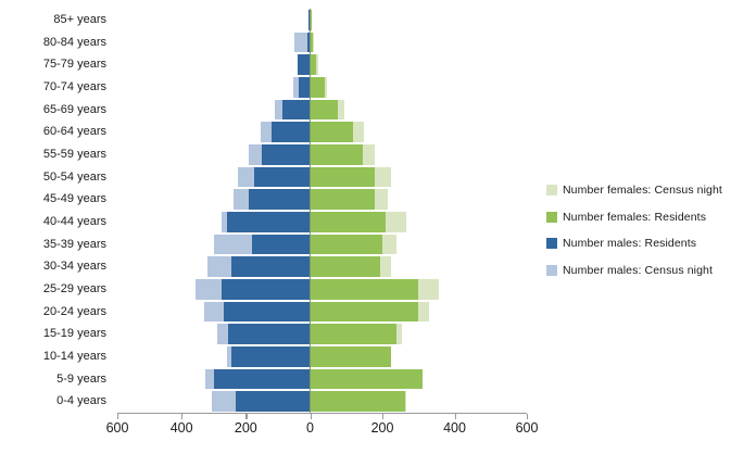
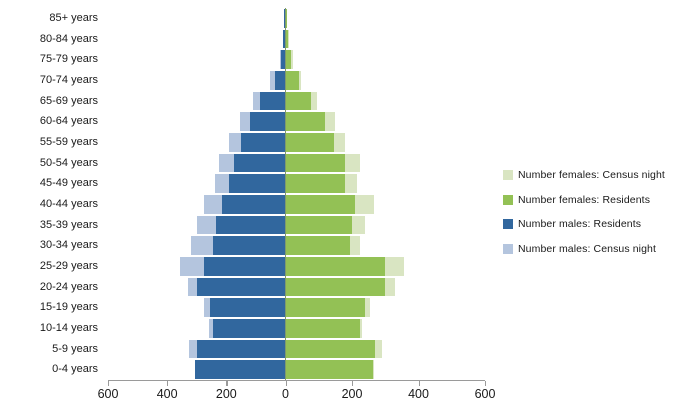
Number males: Census night/80-84 years: 50 -> 10
Number males: Residents/75-79 years: 40 -> 10
Number males: Residents/40-44 years: 260 -> 220
Number males: Residents/35-39 years: 180 -> 240
Number males: Residents/20-24 years: 270 -> 300
Number males: Census night/15-19 years: 290 -> 280
Number females: Census night/10-14 years: 110 -> 230
Number females: Residents/5-9 years: 310 -> 270
Number males: Residents/0-4 years: 230 -> 300
